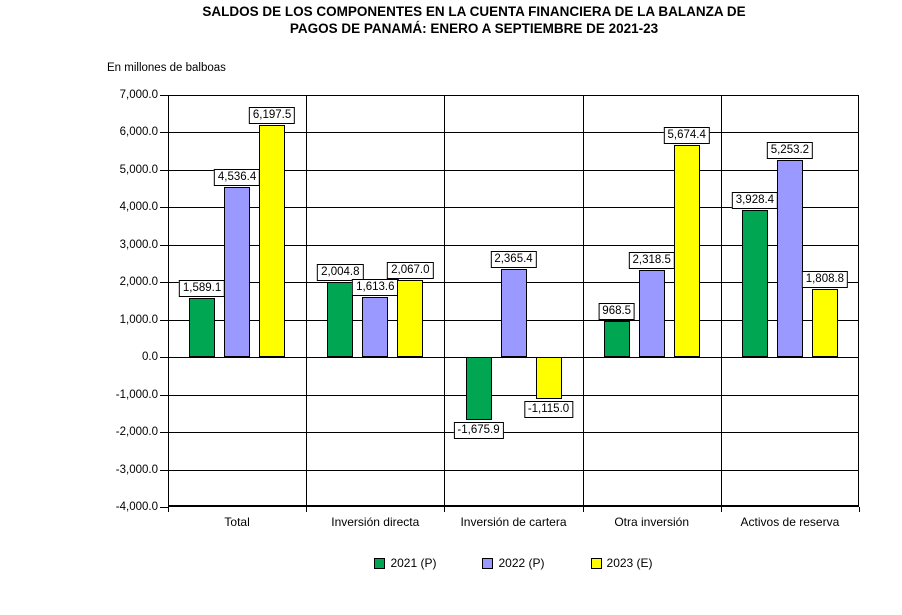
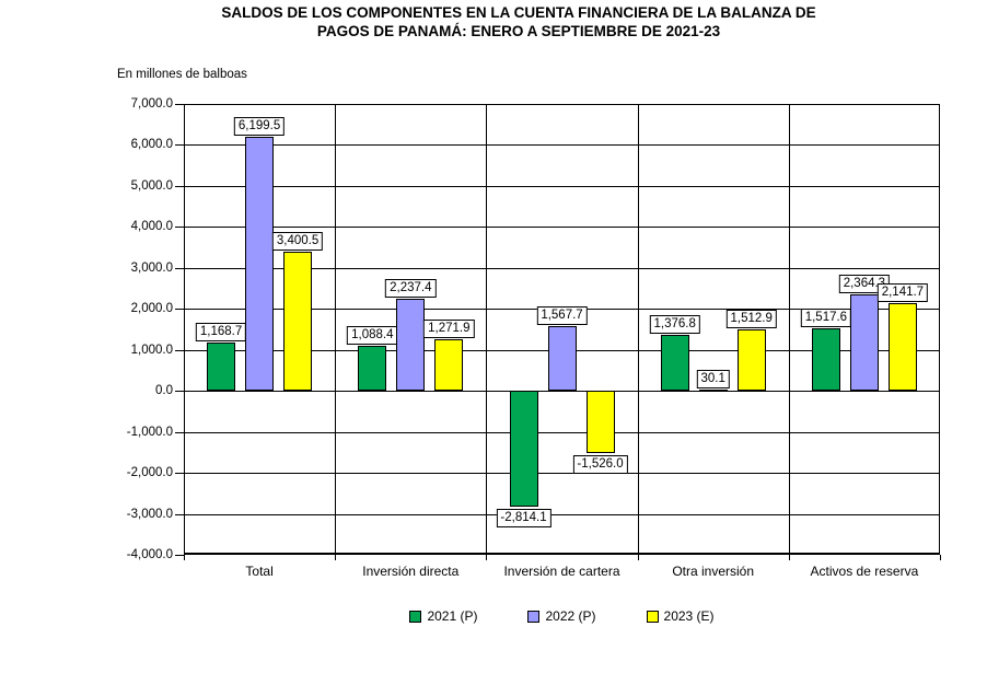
2021 (P)/Total: 1,589.1 -> 1,168.7
2022 (P)/Total: 4,536.4 -> 6,199.5
2023 (E)/Total: 6,197.5 -> 3,400.5
2021 (P)/Inversión directa: 2,004.8 -> 1,088.4
2022 (P)/Inversión directa: 1,613.6 -> 2,237.4
2023 (E)/Inversión directa: 2,067.0 -> 1,271.9
2021 (P)/Inversión de cartera: -1,675.9 -> -2,814.1
2022 (P)/Inversión de cartera: 2,365.4 -> 1,567.7
2023 (E)/Inversión de cartera: -1,115.0 -> -1,526.0
2021 (P)/Otra inversión: 968.5 -> 1,376.8
2022 (P)/Otra inversión: 2,318.5 -> 30.1
2023 (E)/Otra inversión: 5,674.4 -> 1,512.9
2021 (P)/Activos de reserva: 3,928.4 -> 1,517.6
2022 (P)/Activos de reserva: 5,253.2 -> 2,364.3
2023 (E)/Activos de reserva: 1,808.8 -> 2,141.7
